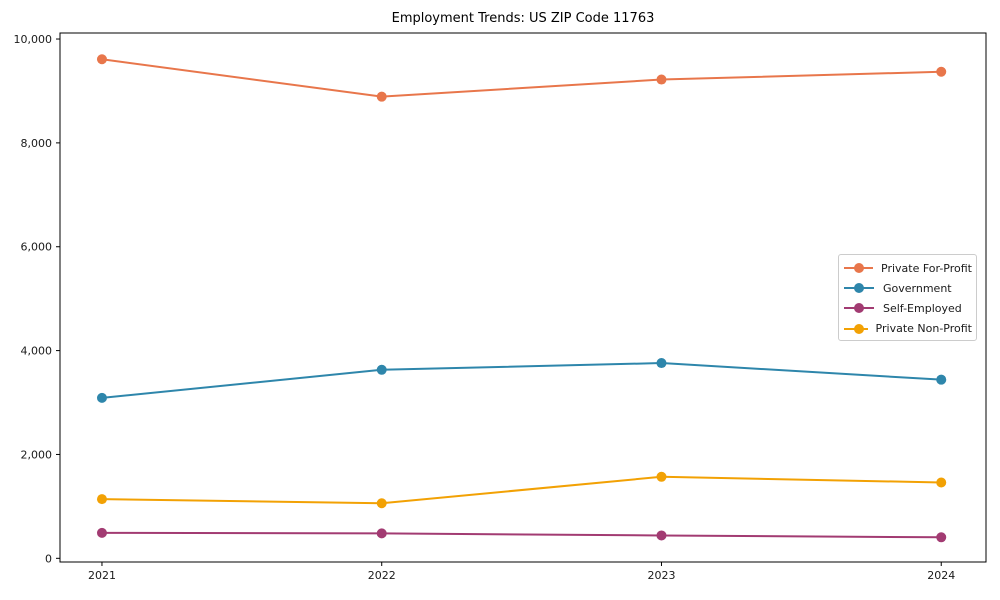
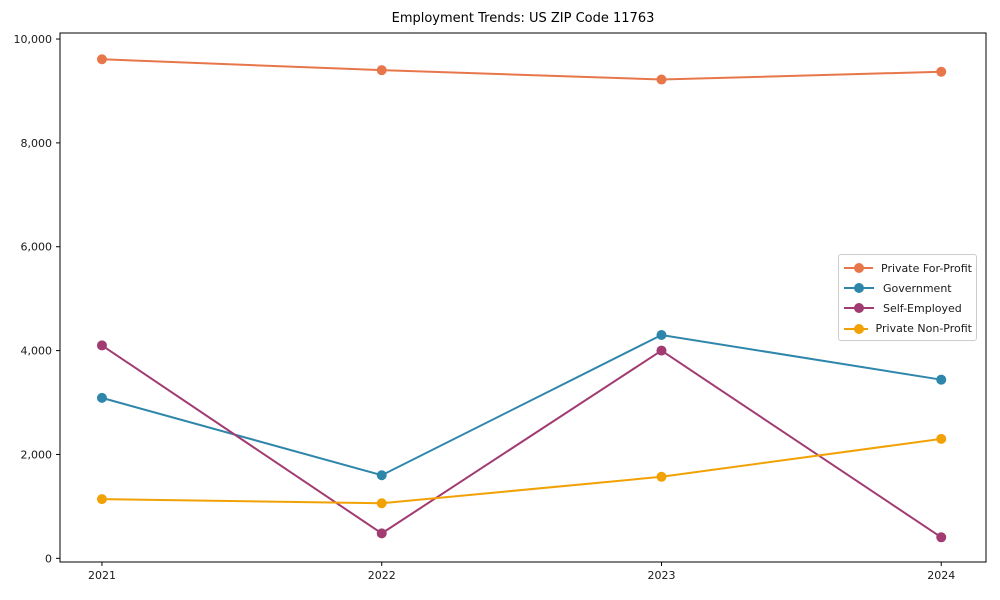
Self-Employed/2021: 500 -> 4100
Private For-Profit/2022: 8900 -> 9400
Government/2022: 3600 -> 1600
Government/2023: 3800 -> 4300
Self-Employed/2023: 400 -> 4000
Private Non-Profit/2024: 1500 -> 2300
